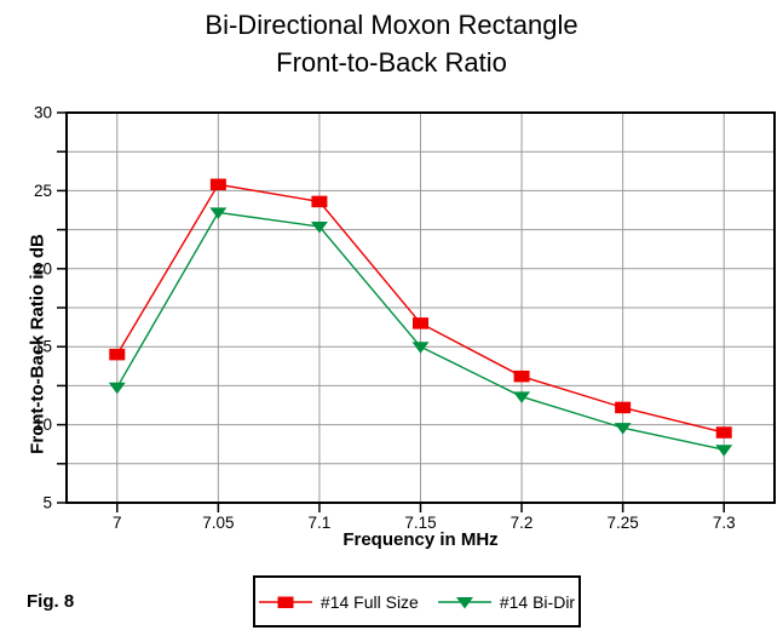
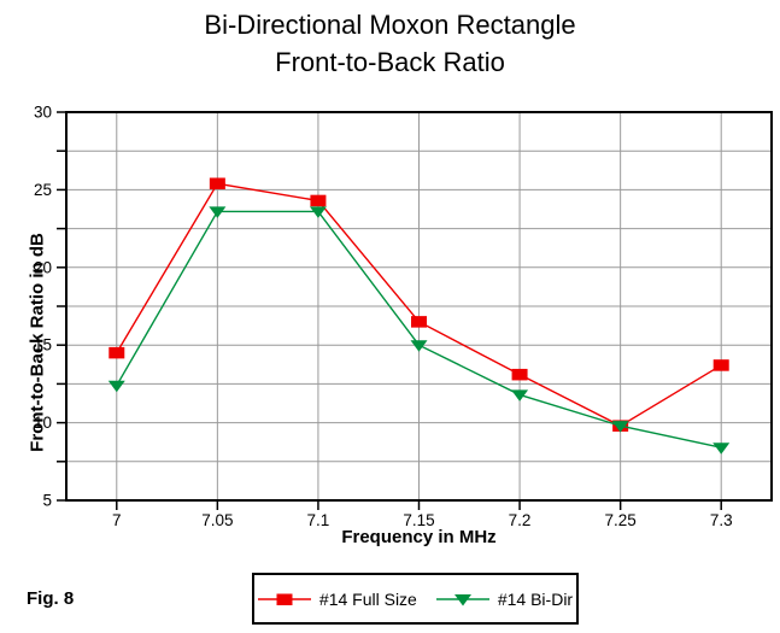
#14 Bi-Dir/7.1: 22.7 -> 23.6
#14 Full Size/7.25: 11.1 -> 9.8
#14 Full Size/7.3: 9.5 -> 13.7
